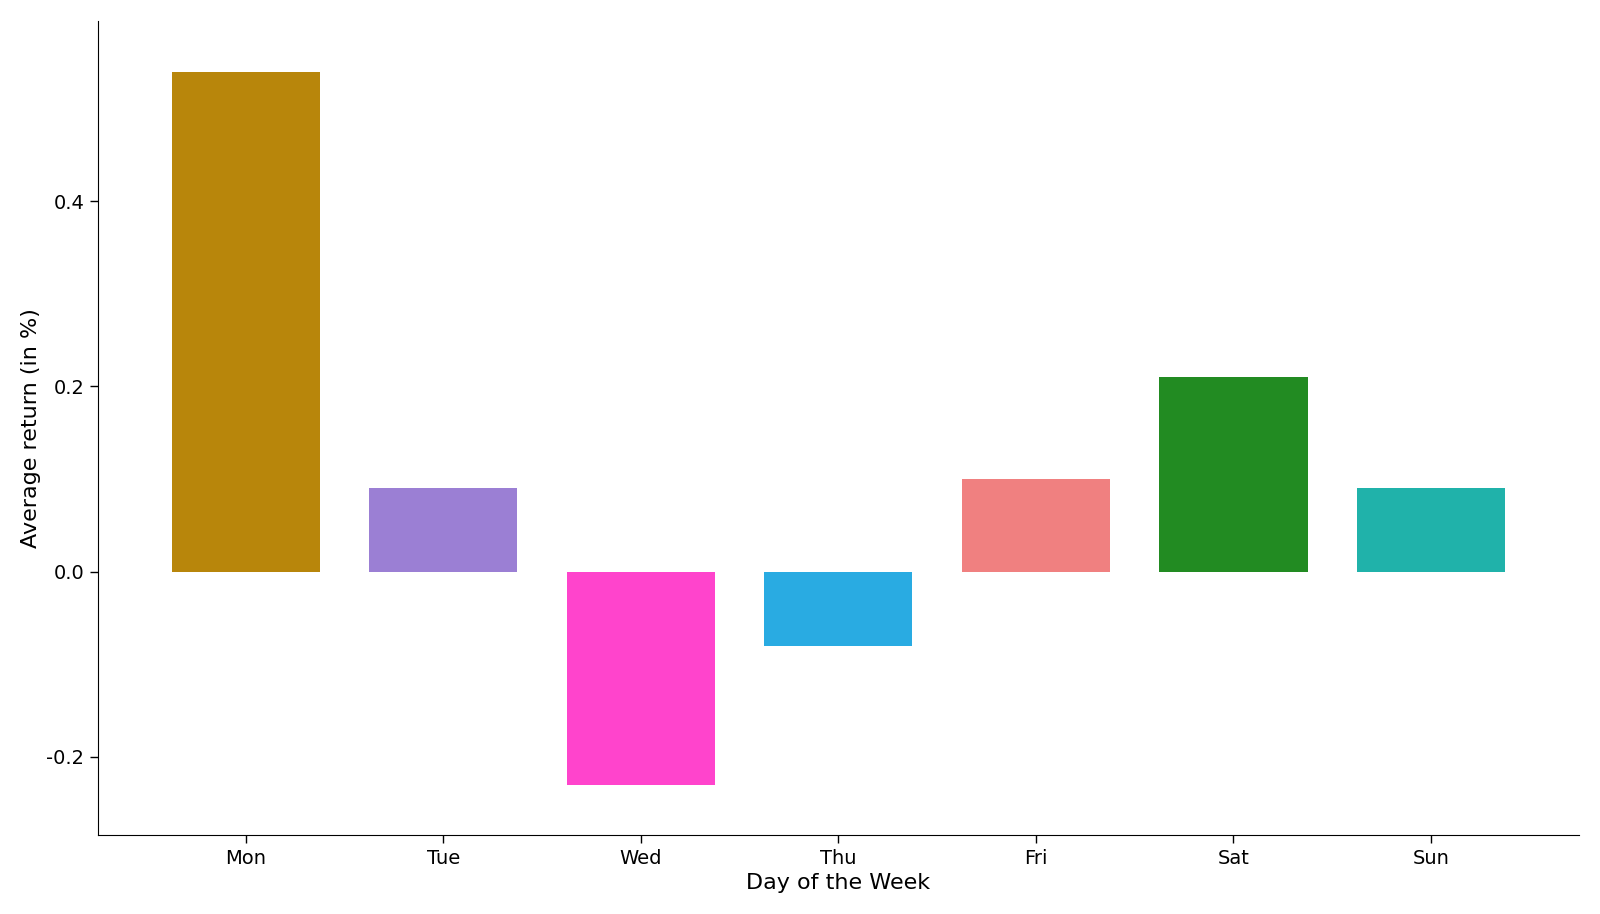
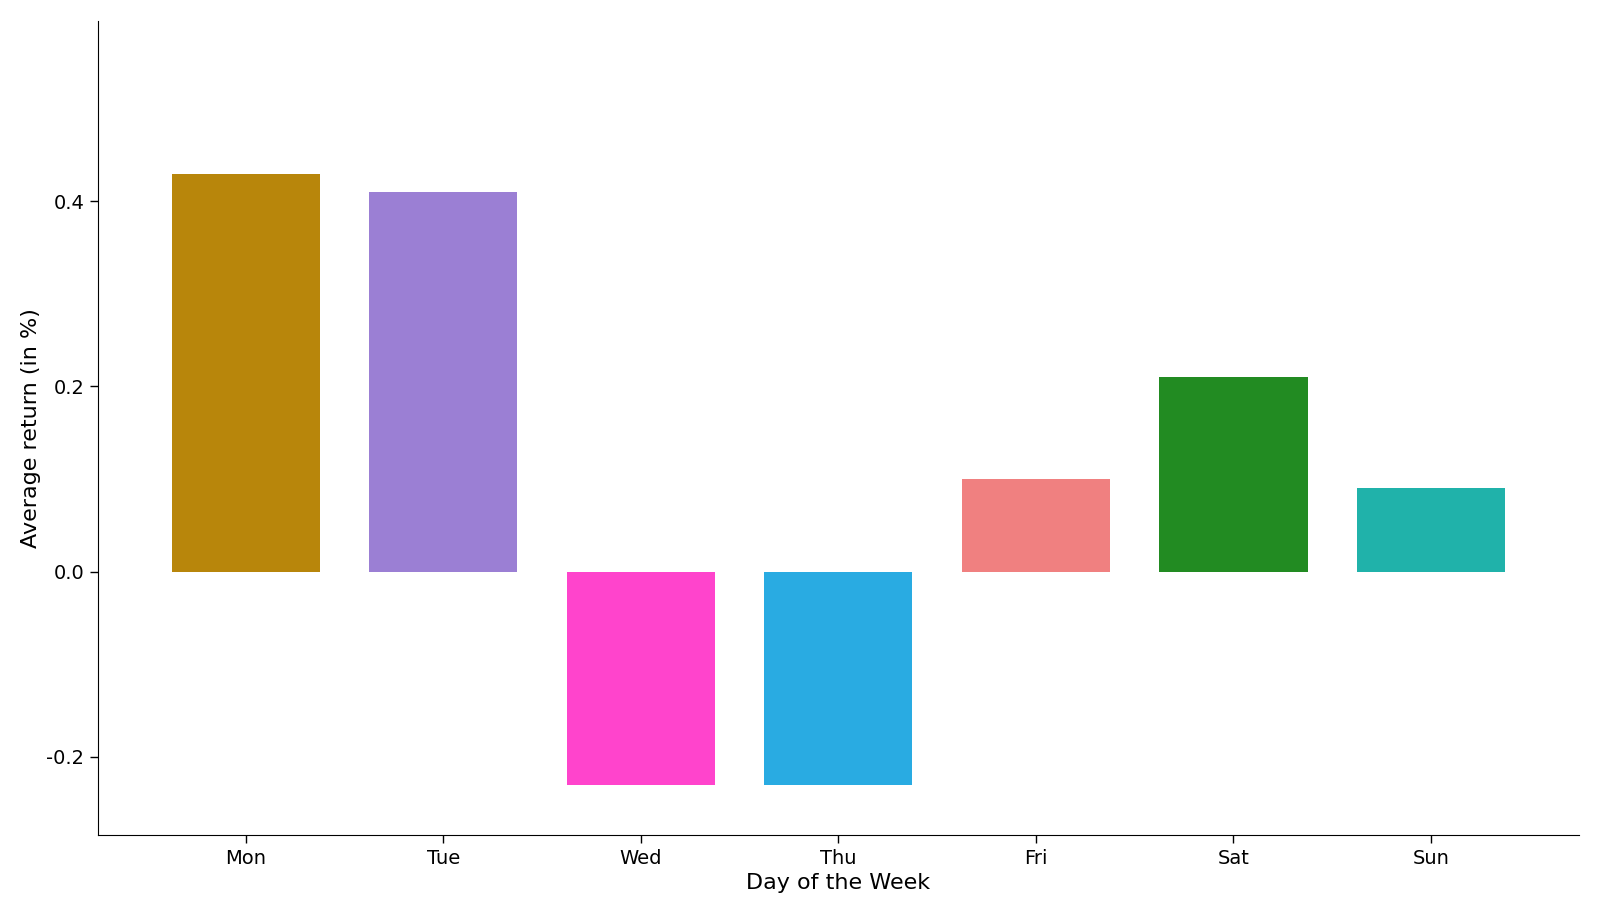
Mon: 0.54 -> 0.43
Tue: 0.09 -> 0.41
Thu: -0.08 -> -0.23
